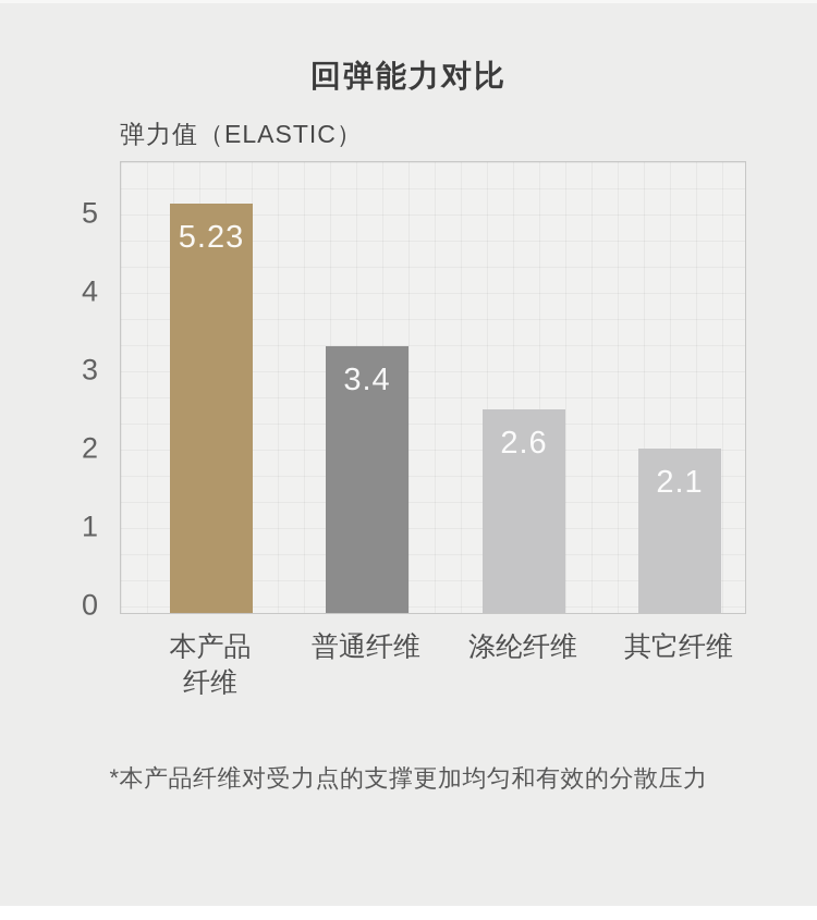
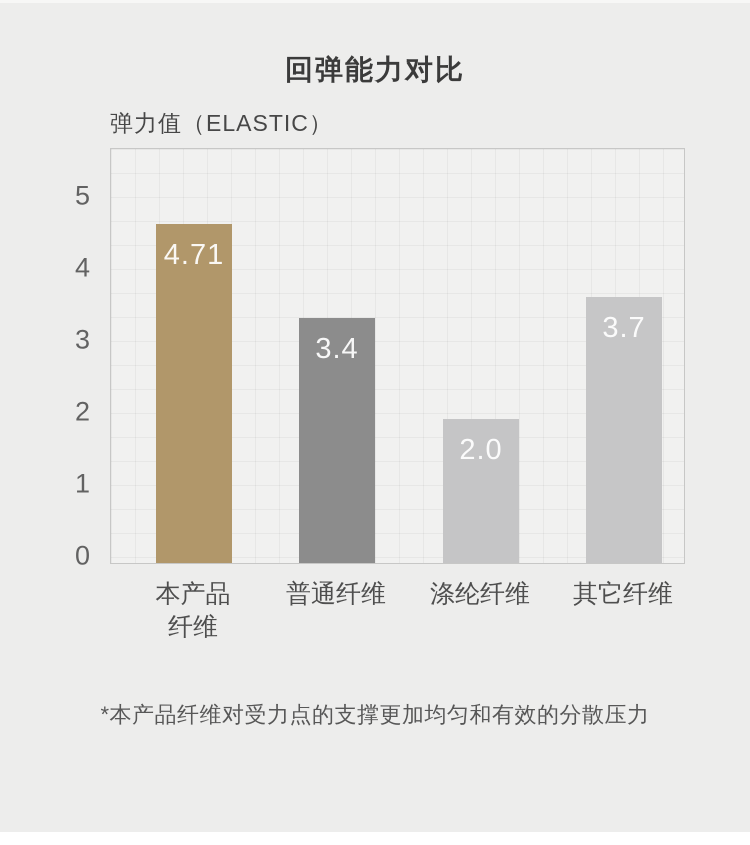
本产品纤维: 5.23 -> 4.71
涤纶纤维: 2.6 -> 2.0
其它纤维: 2.1 -> 3.7
